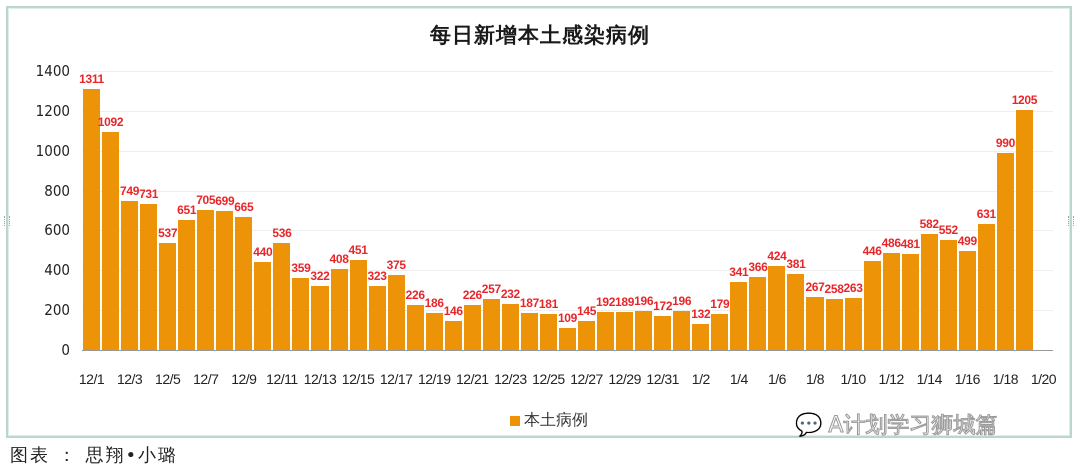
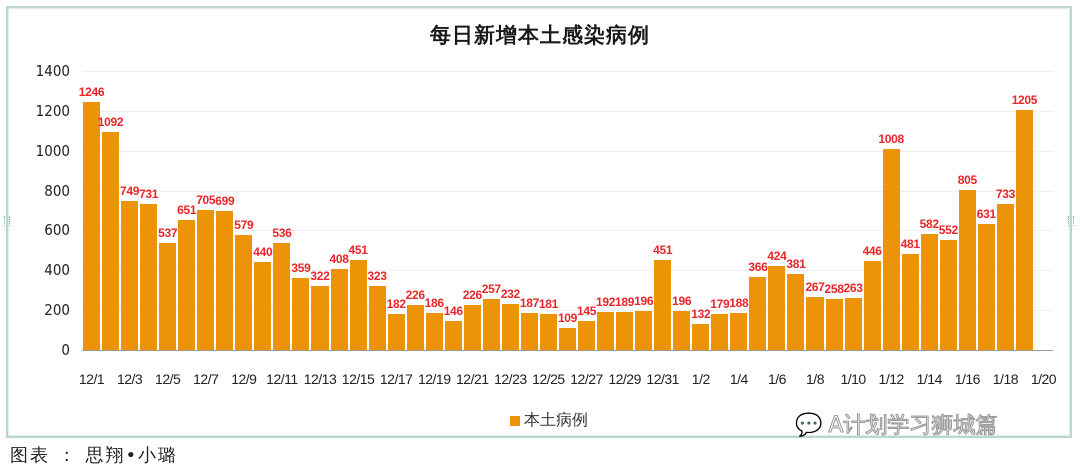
12/1: 1311 -> 1246
12/9: 665 -> 579
12/17: 375 -> 182
12/31: 172 -> 451
1/4: 341 -> 188
1/12: 486 -> 1008
1/16: 499 -> 805
1/18: 990 -> 733
